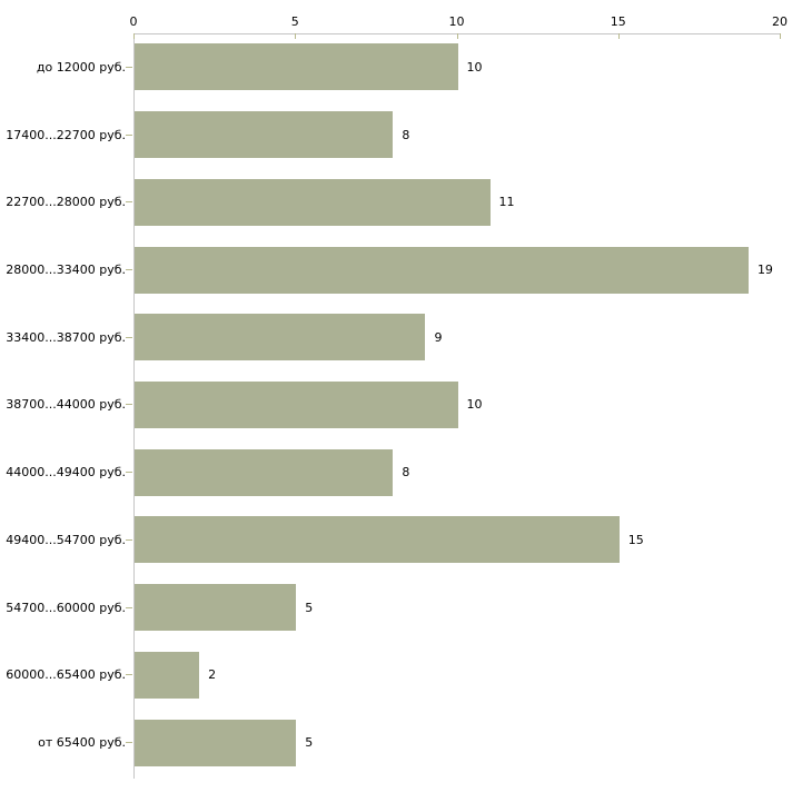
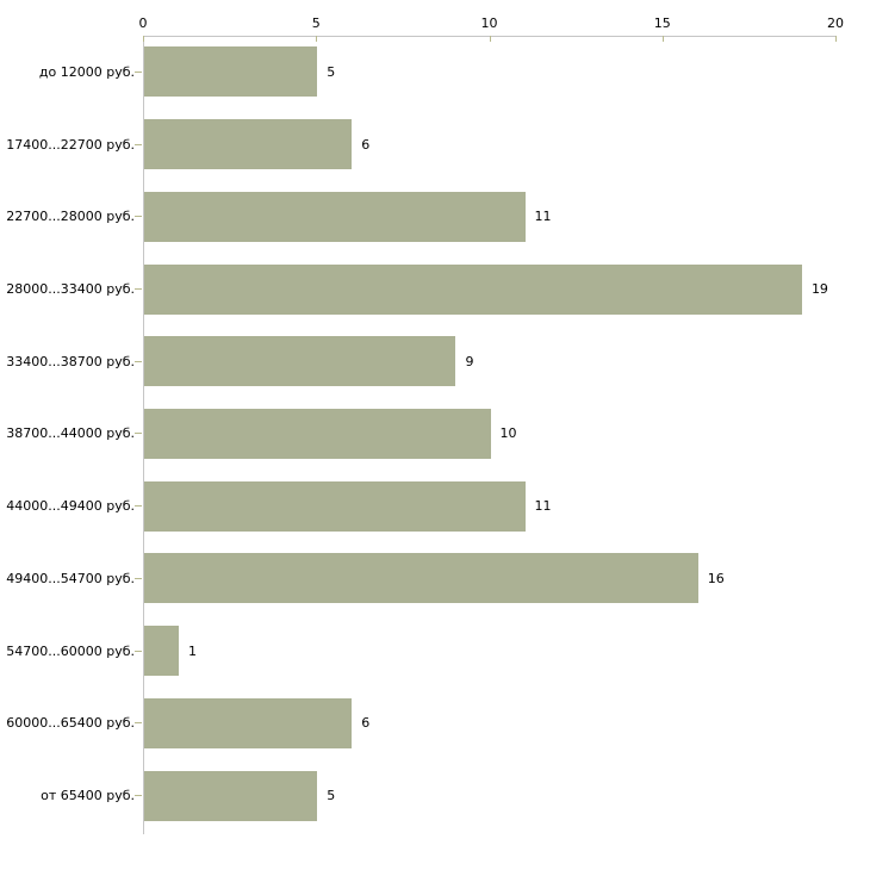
до 12000 руб.: 10 -> 5
17400...22700 руб.: 8 -> 6
44000...49400 руб.: 8 -> 11
49400...54700 руб.: 15 -> 16
54700...60000 руб.: 5 -> 1
60000...65400 руб.: 2 -> 6
